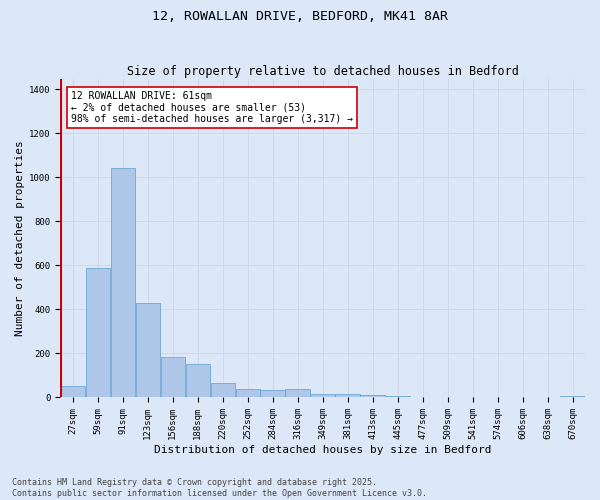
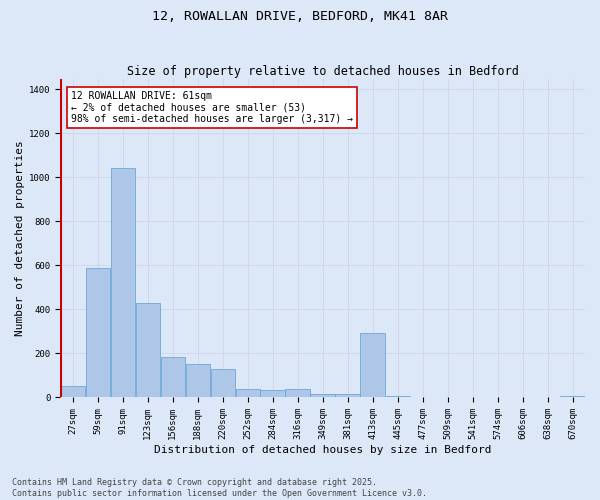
220sqm: 65 -> 130
413sqm: 13 -> 295
